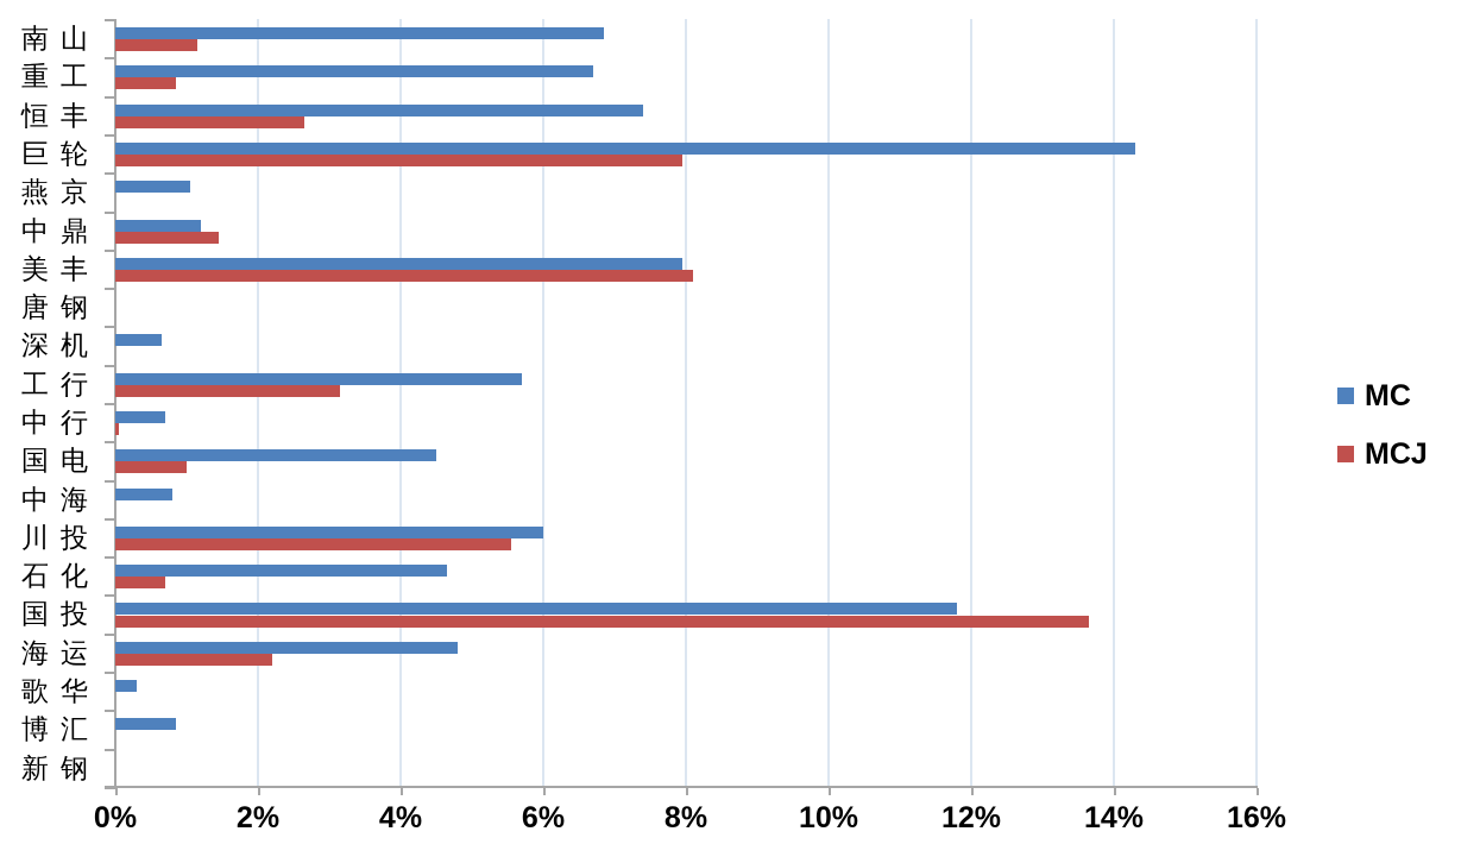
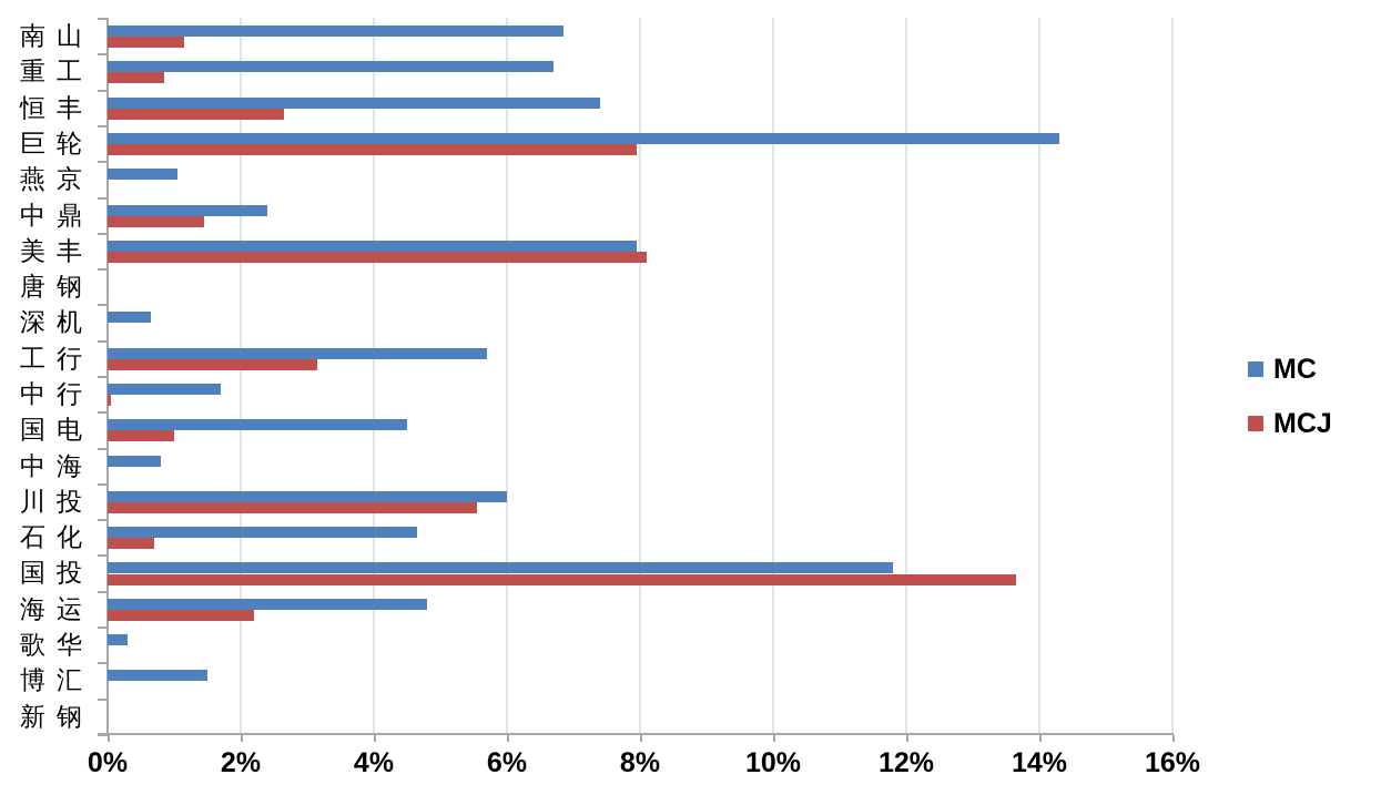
MC/中鼎: 1.2% -> 2.4%
MC/中行: 0.7% -> 1.7%
MC/博汇: 0.8% -> 1.5%
